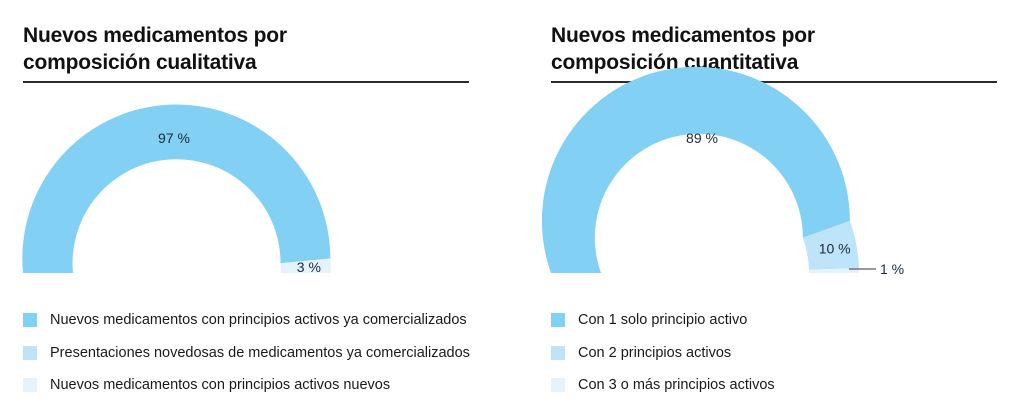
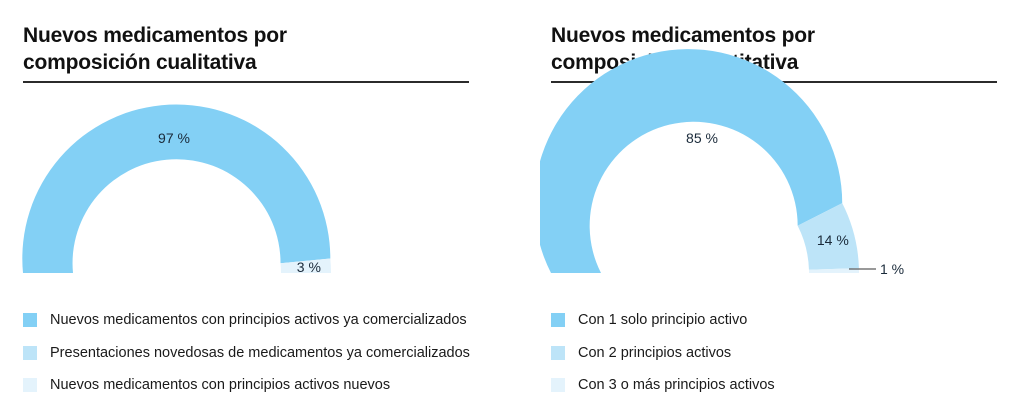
Nuevos medicamentos por composición cuantitativa/Con 1 solo principio activo: 89 -> 85
Nuevos medicamentos por composición cuantitativa/Con 2 principios activos: 10 -> 14
